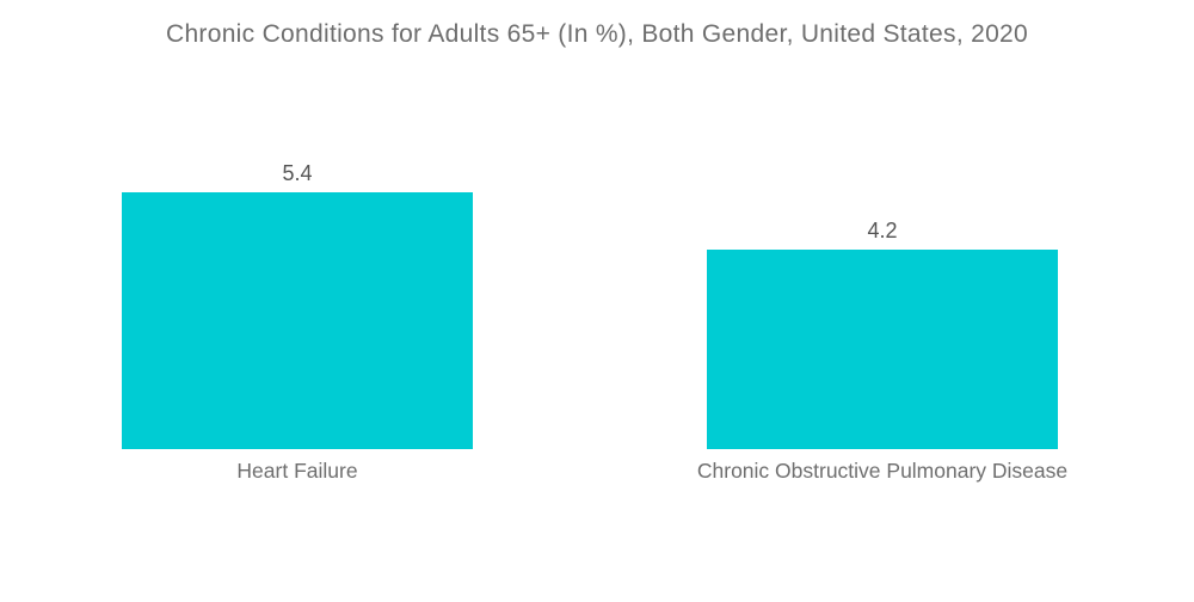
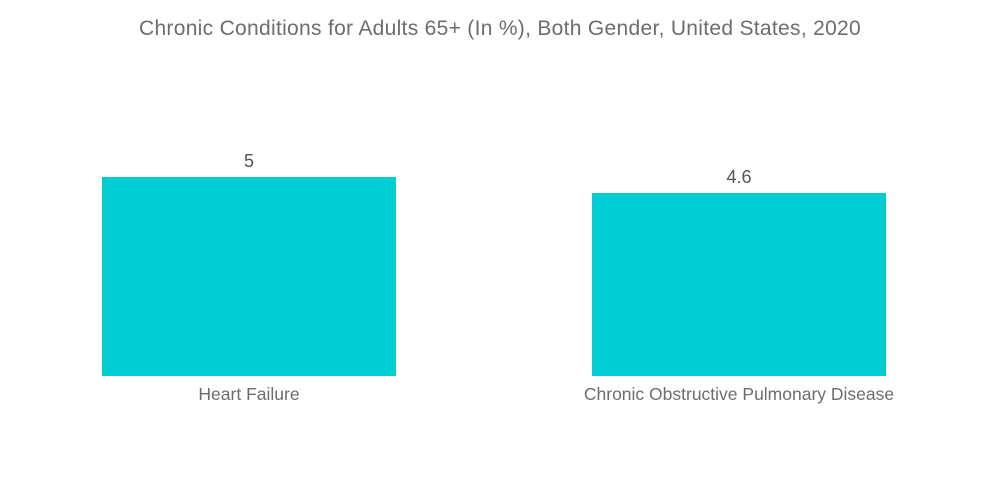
Heart Failure: 5.4 -> 5
Chronic Obstructive Pulmonary Disease: 4.2 -> 4.6
